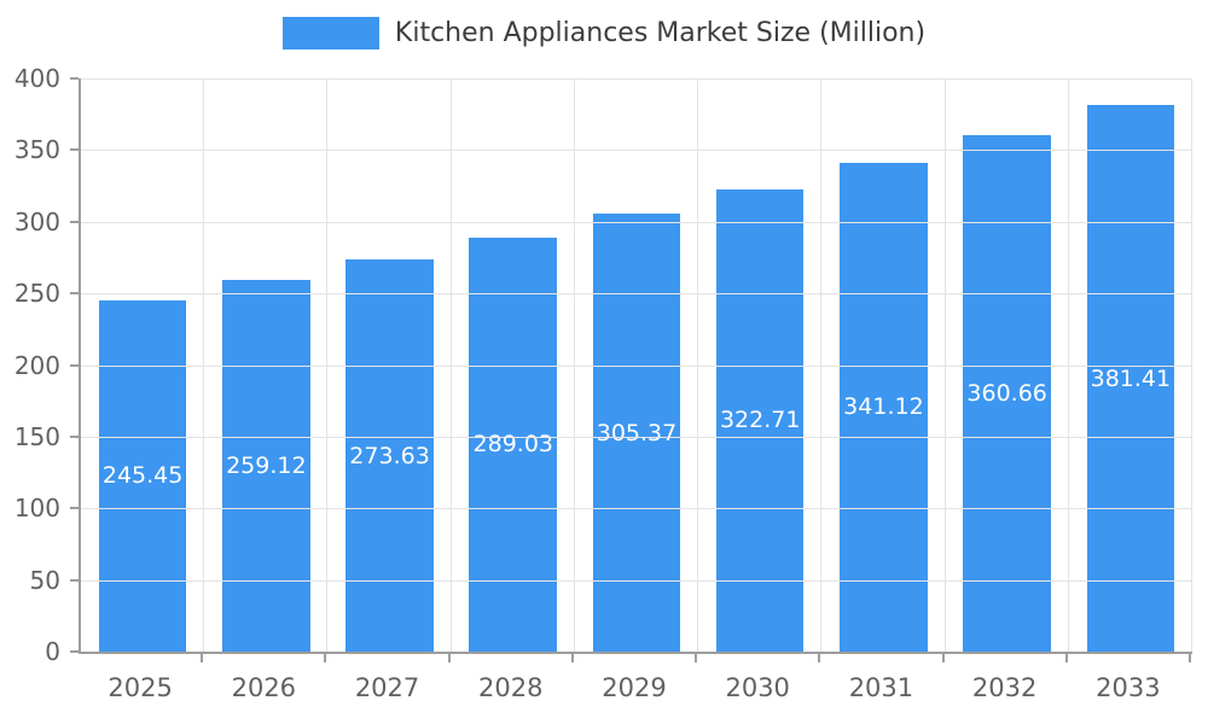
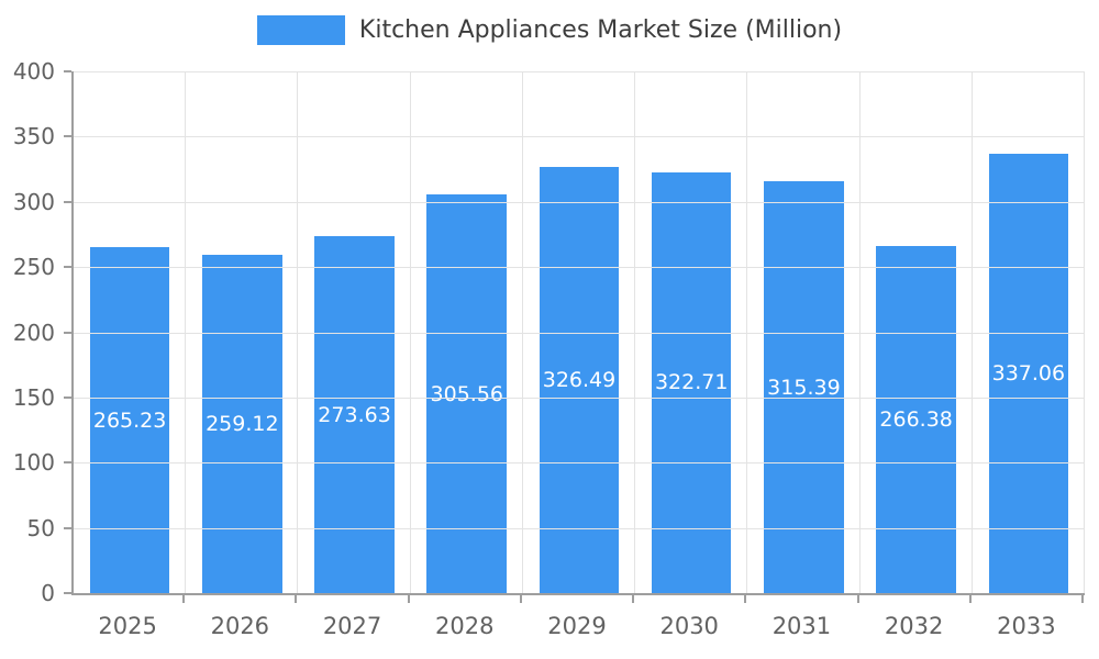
2025: 245.45 -> 265.23
2028: 289.03 -> 305.56
2029: 305.37 -> 326.49
2031: 341.12 -> 315.39
2032: 360.66 -> 266.38
2033: 381.41 -> 337.06
